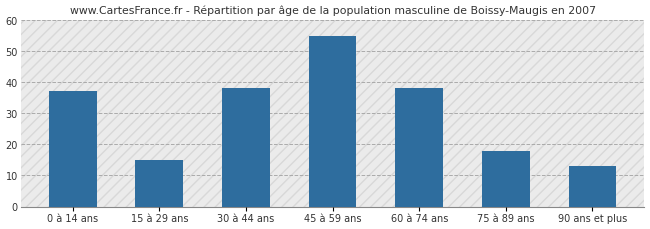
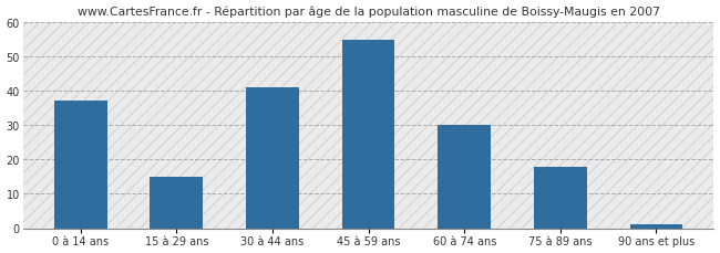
30 à 44 ans: 38 -> 41
60 à 74 ans: 38 -> 30
90 ans et plus: 13 -> 1
